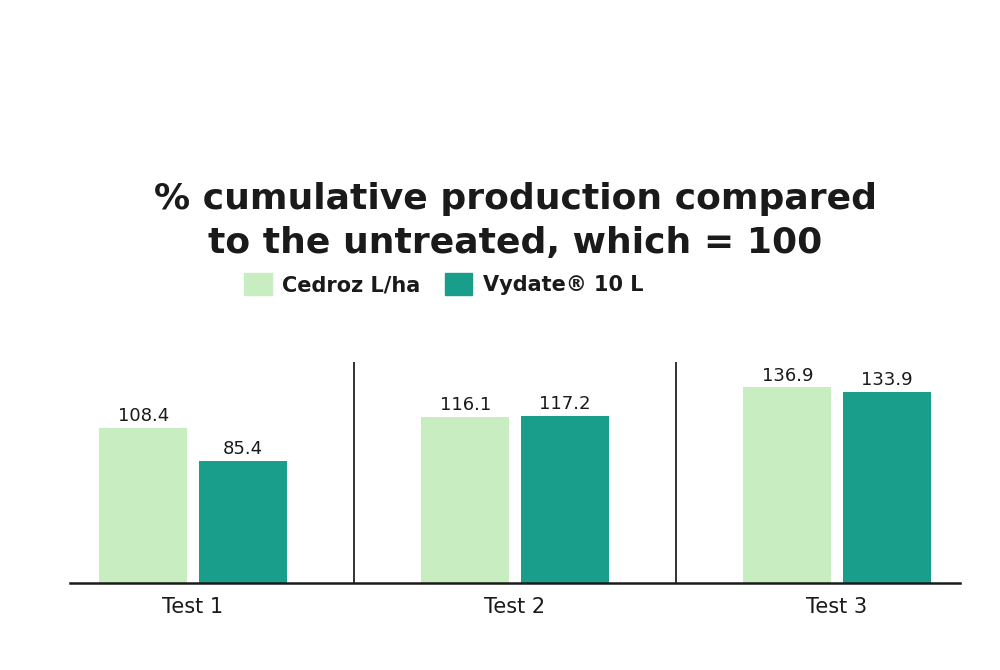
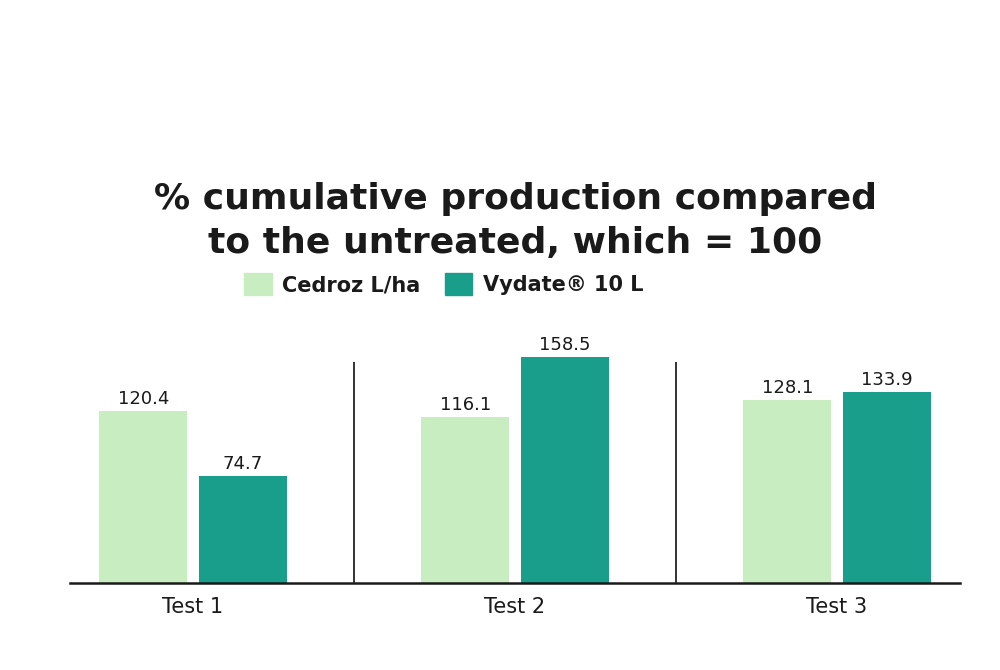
Cedroz L/ha/Test 1: 108.4 -> 120.4
Vydate® 10 L/Test 1: 85.4 -> 74.7
Vydate® 10 L/Test 2: 117.2 -> 158.5
Cedroz L/ha/Test 3: 136.9 -> 128.1
